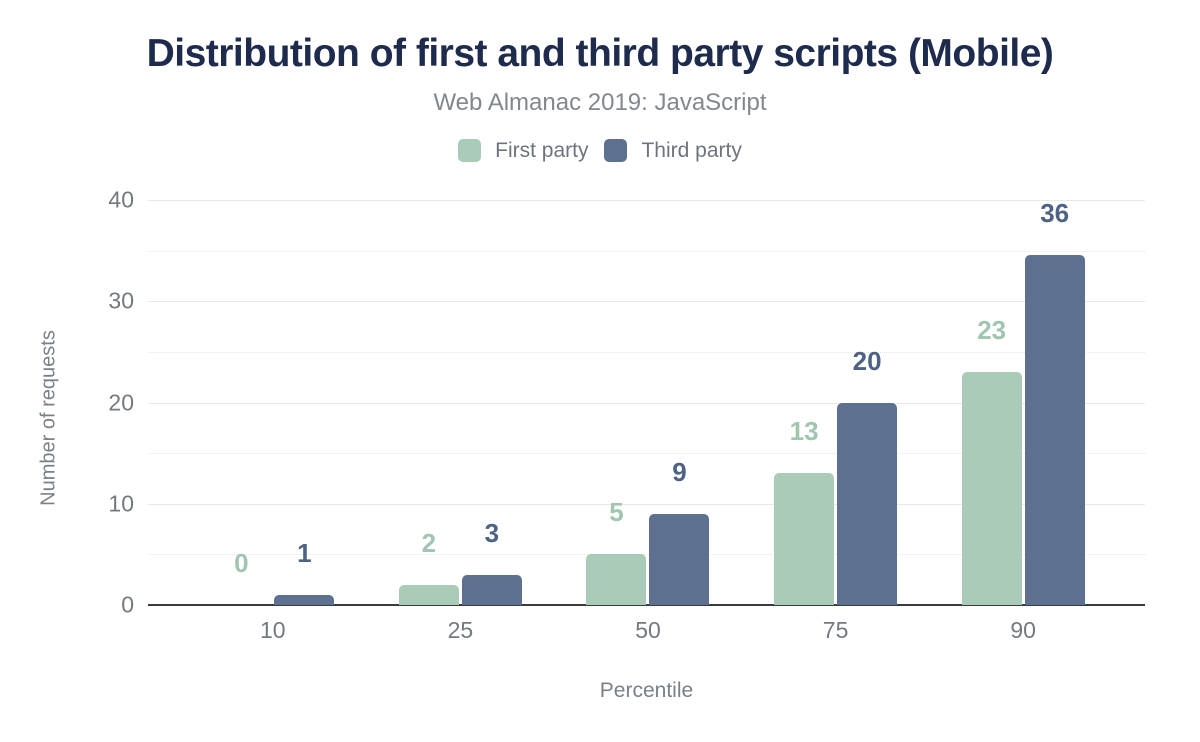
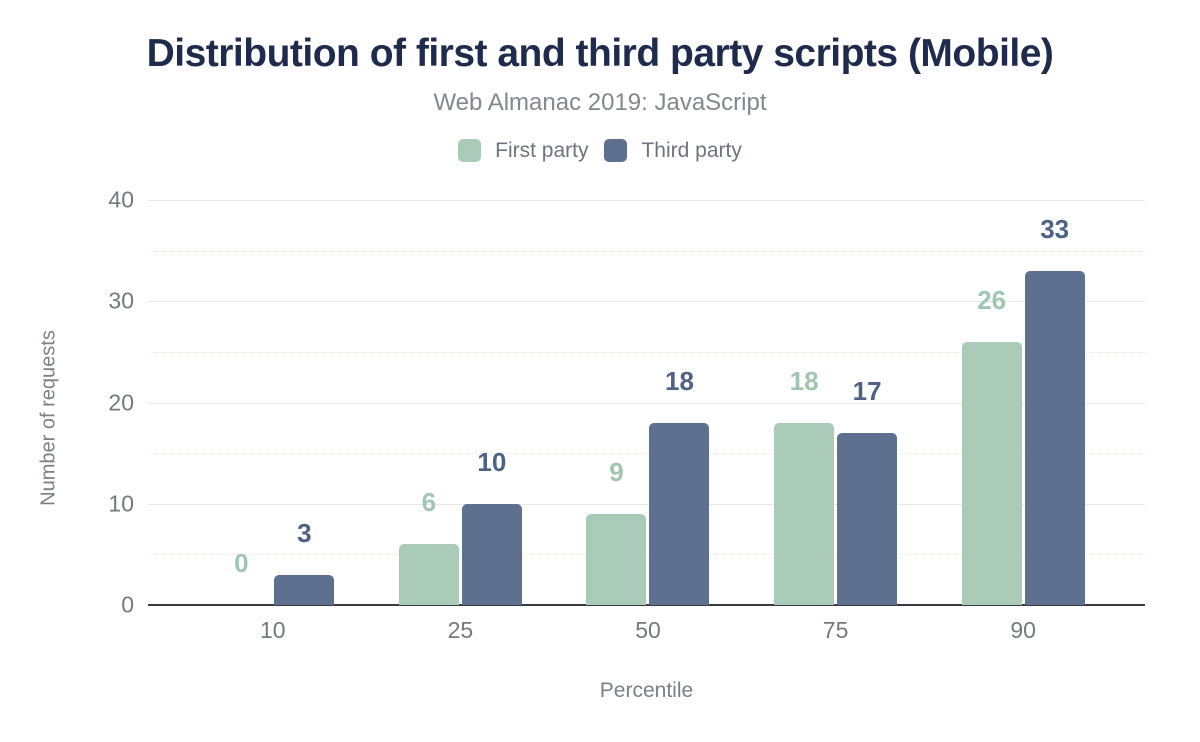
Third party/10: 1 -> 3
First party/25: 2 -> 6
Third party/25: 3 -> 10
First party/50: 5 -> 9
Third party/50: 9 -> 18
First party/75: 13 -> 18
Third party/75: 20 -> 17
First party/90: 23 -> 26
Third party/90: 36 -> 33
